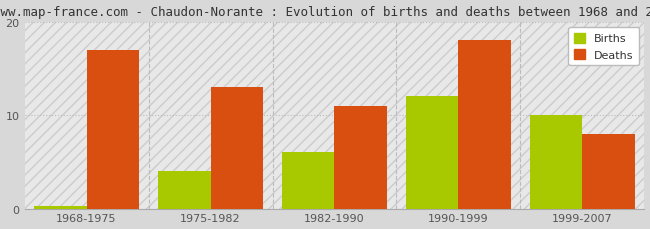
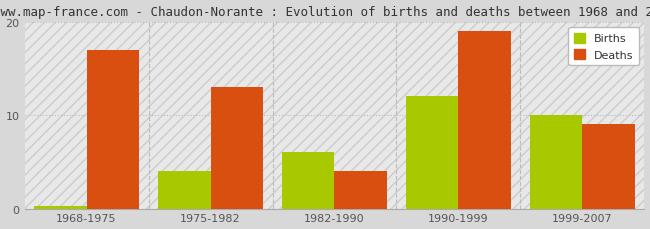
Deaths/1982-1990: 11 -> 4
Deaths/1990-1999: 18 -> 19
Deaths/1999-2007: 8 -> 9
